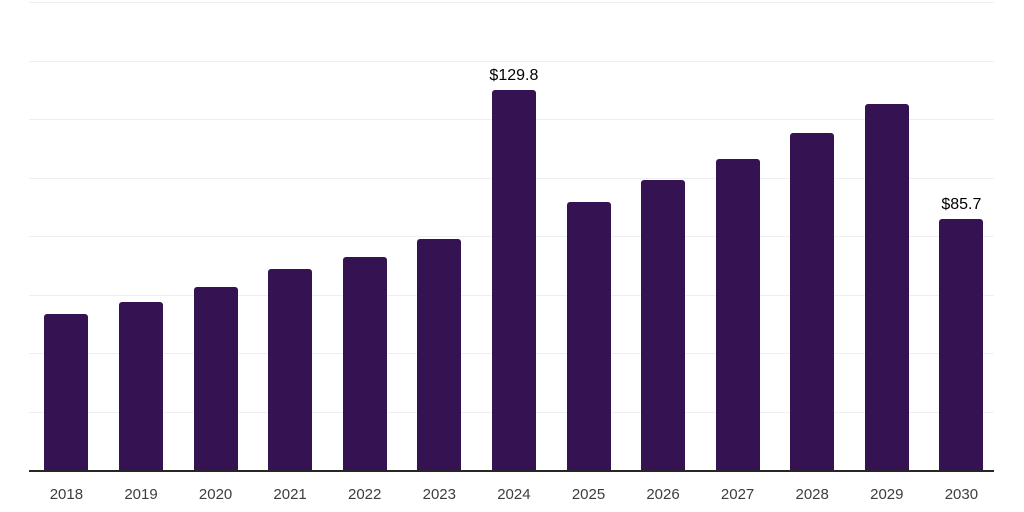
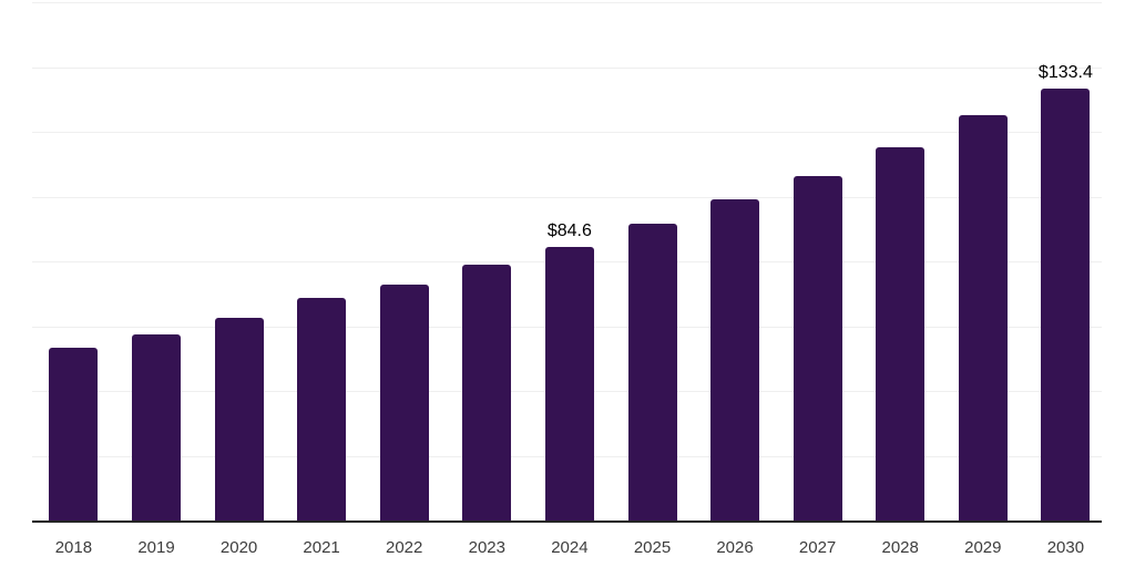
2024: $129.8 -> $84.6
2030: $85.7 -> $133.4
